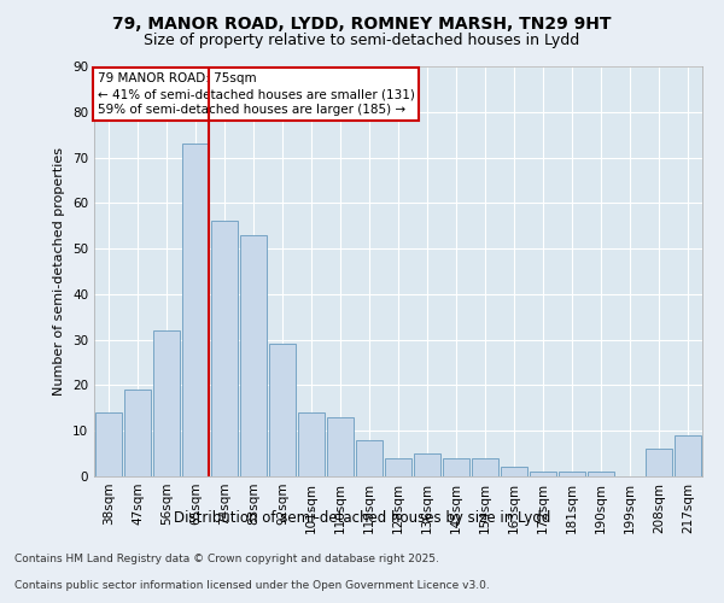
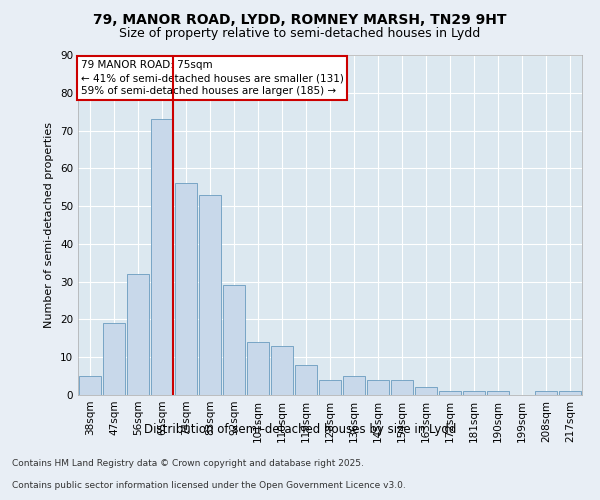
38sqm: 14 -> 5
208sqm: 6 -> 1
217sqm: 9 -> 1
